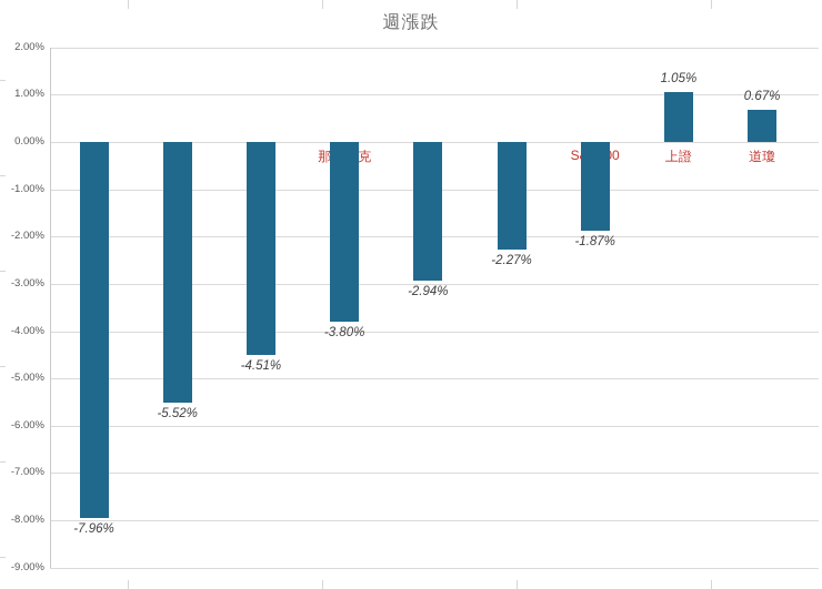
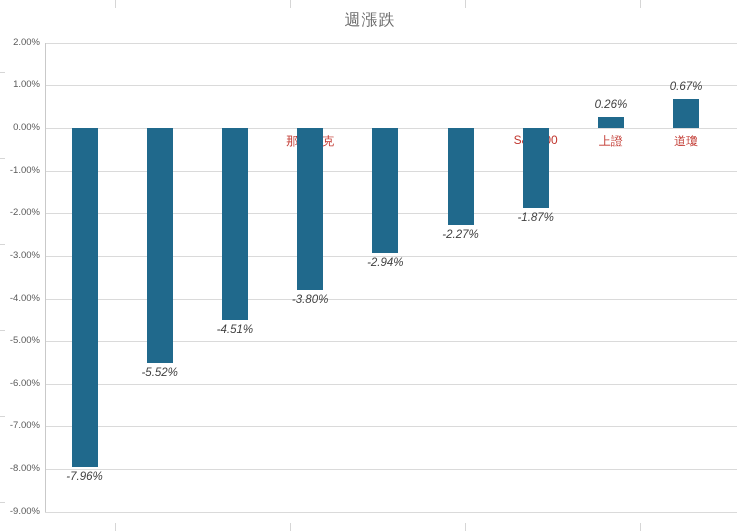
上證: 1.05% -> 0.26%
